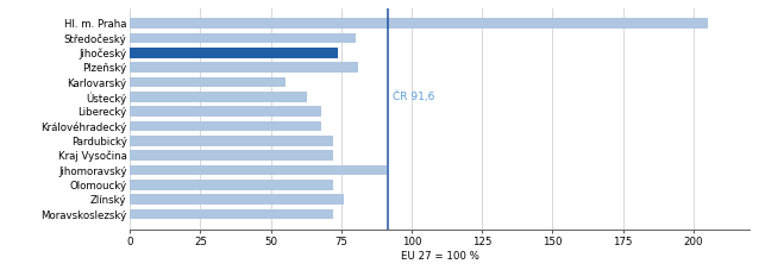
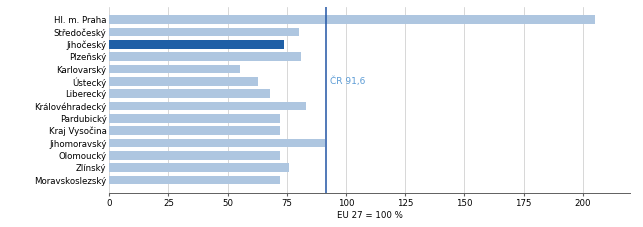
Královéhradecký: 68 -> 83
